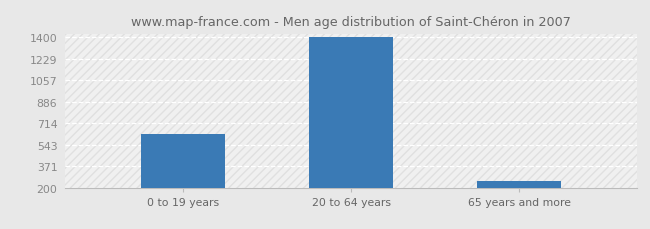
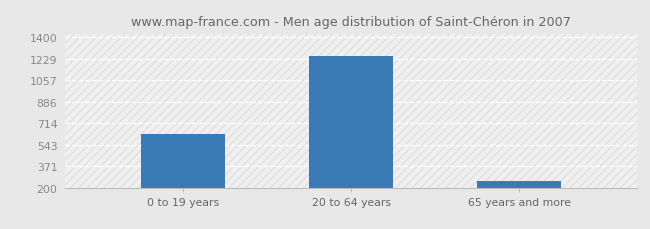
20 to 64 years: 1400 -> 1250
